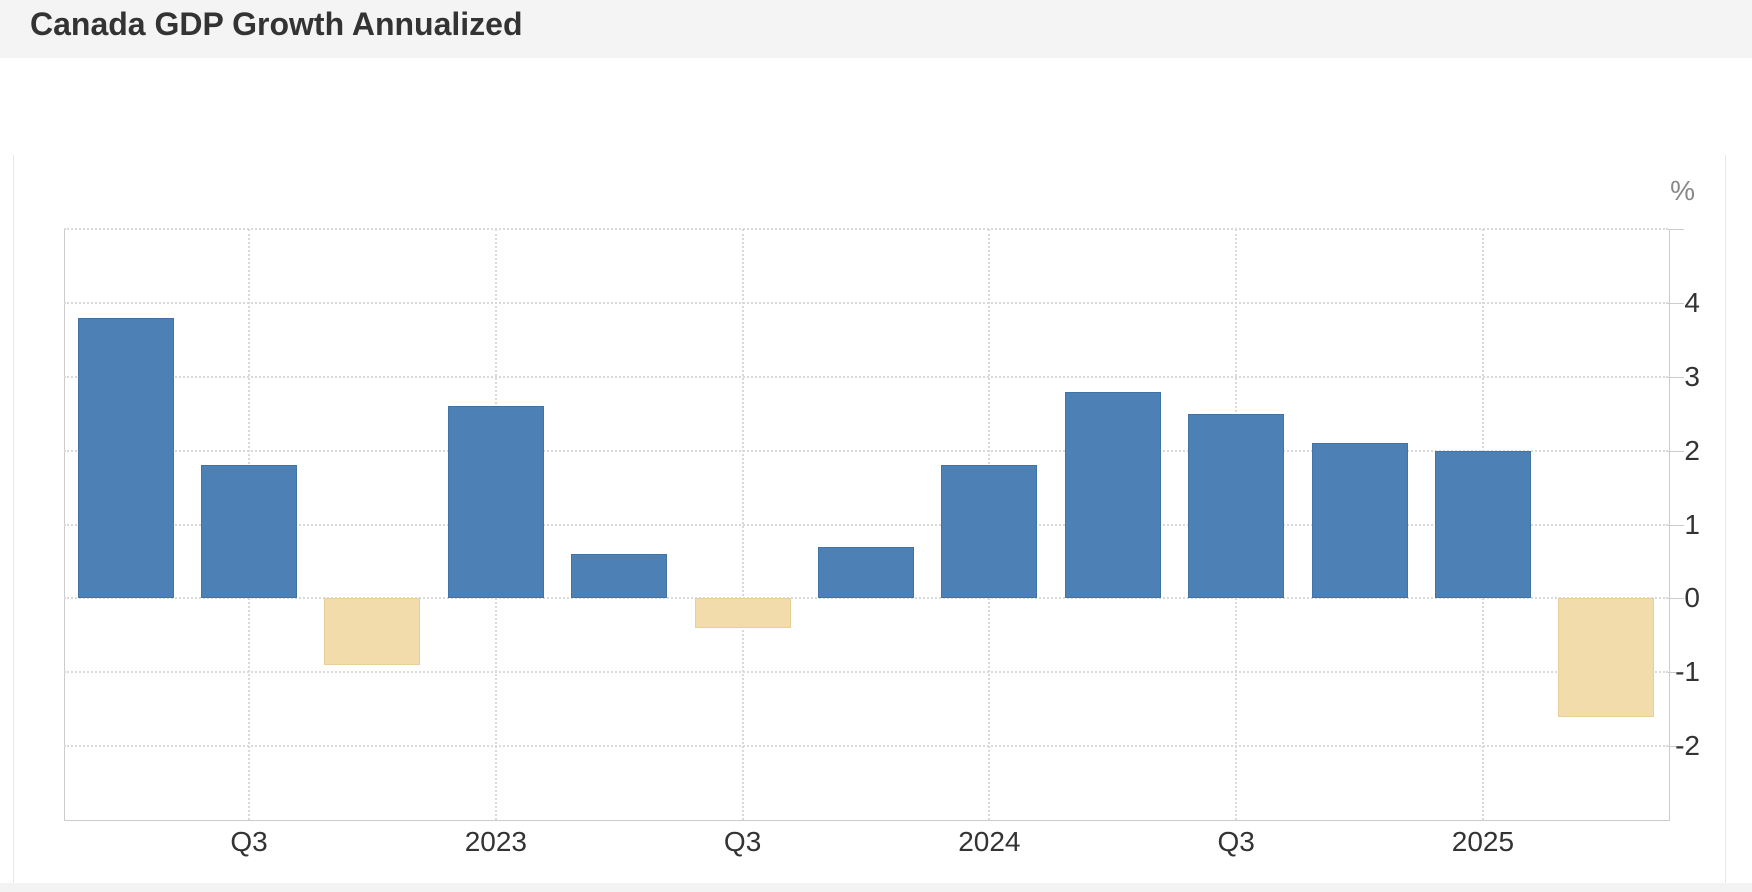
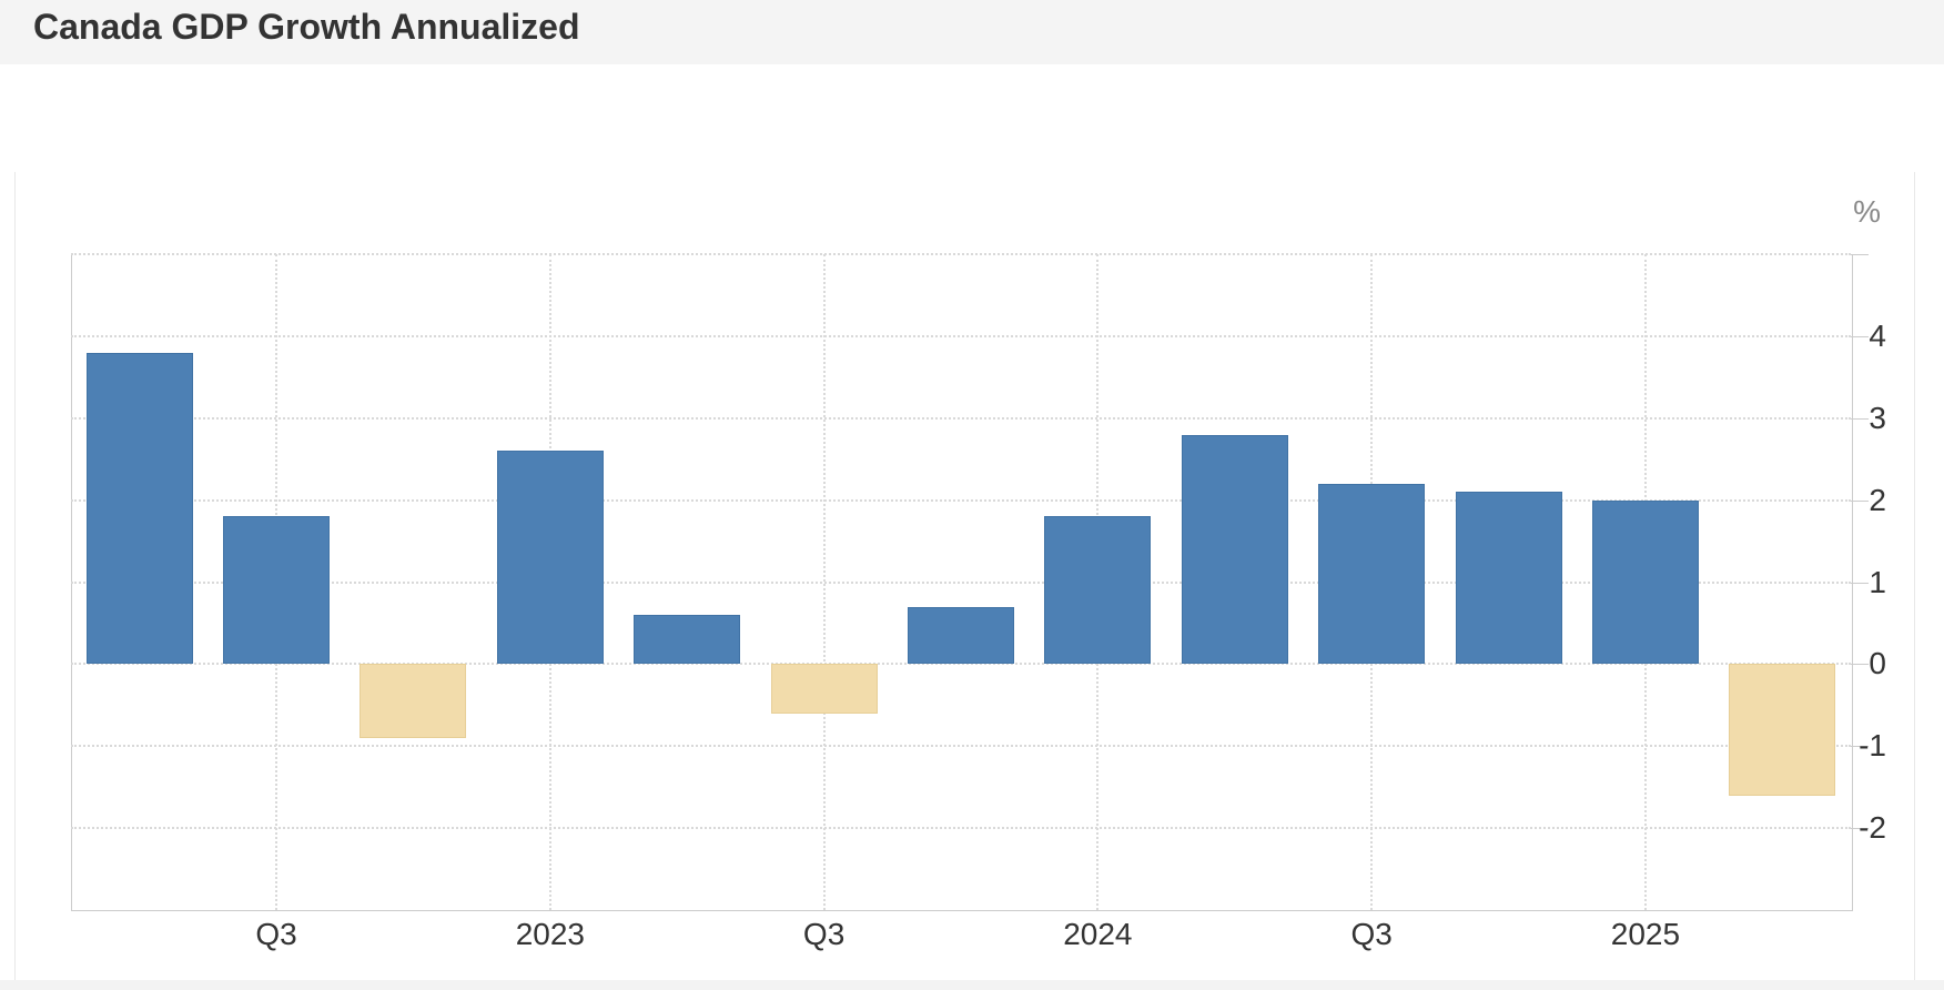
2023 Q3: -0.4 -> -0.6
2024 Q3: 2.5 -> 2.2
